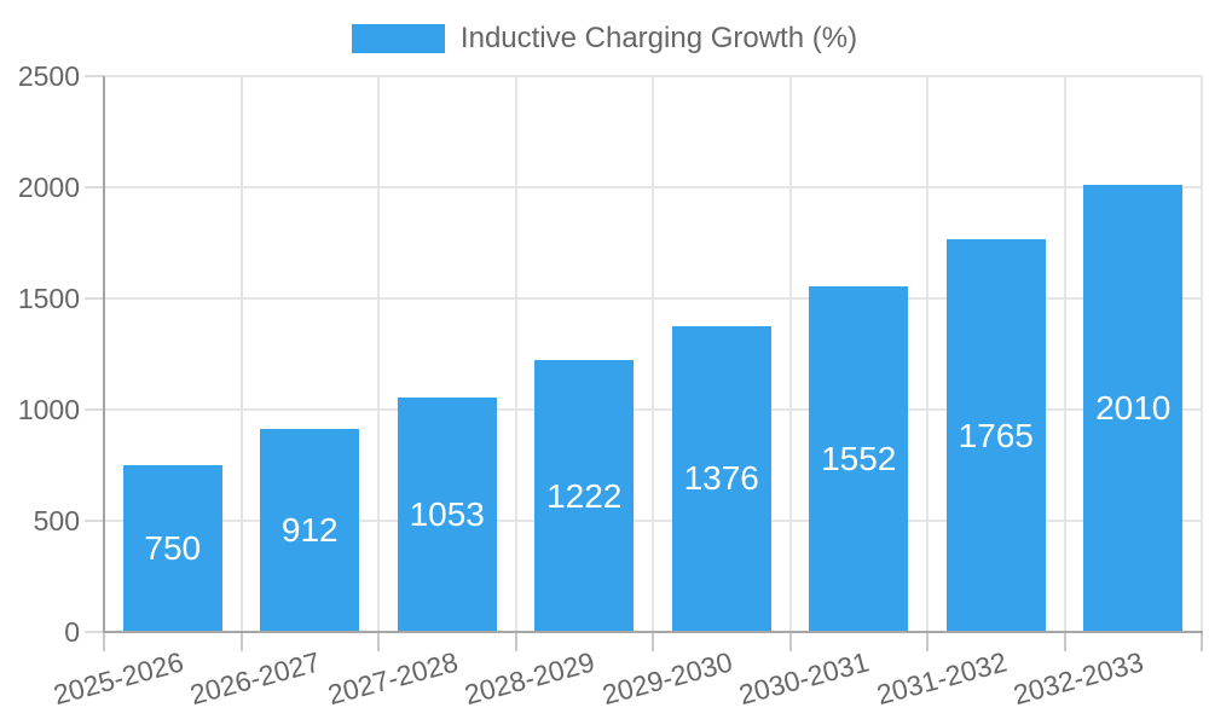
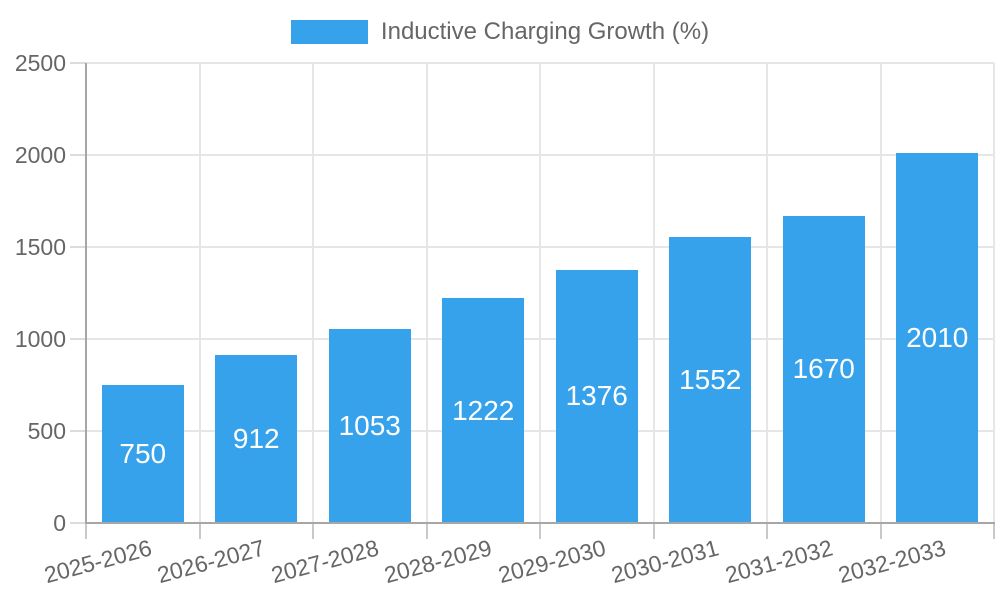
2031-2032: 1765 -> 1670
